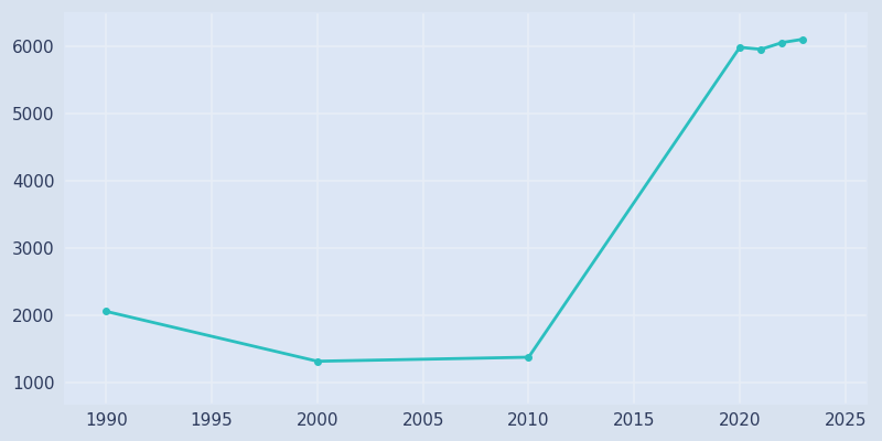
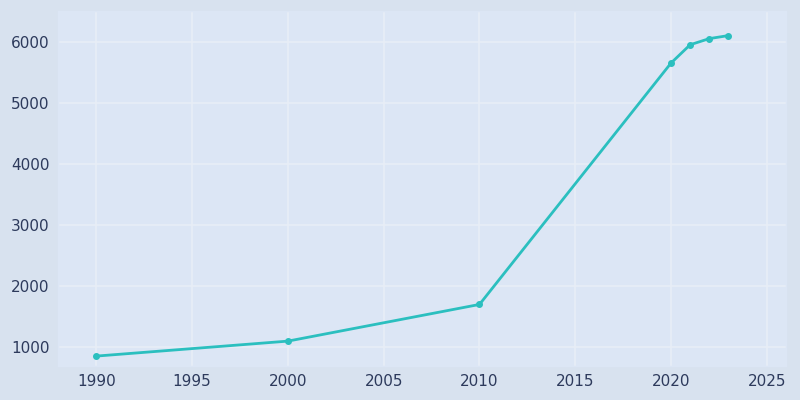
1990: 2060 -> 860
2000: 1320 -> 1100
2010: 1380 -> 1700
2020: 5980 -> 5650
